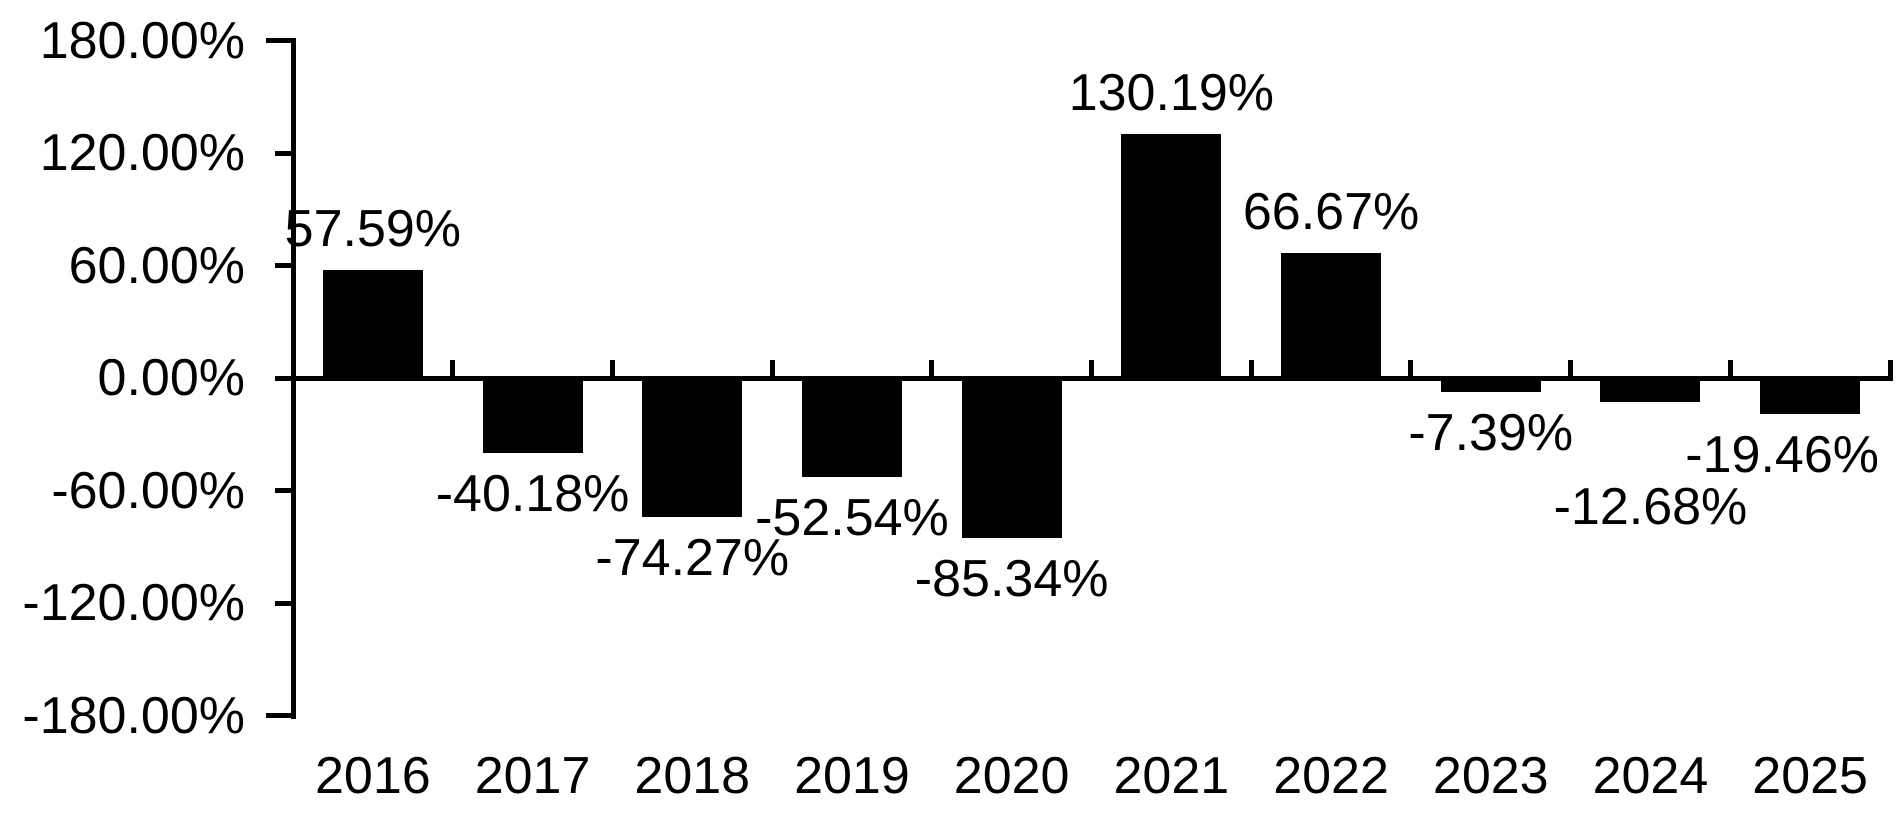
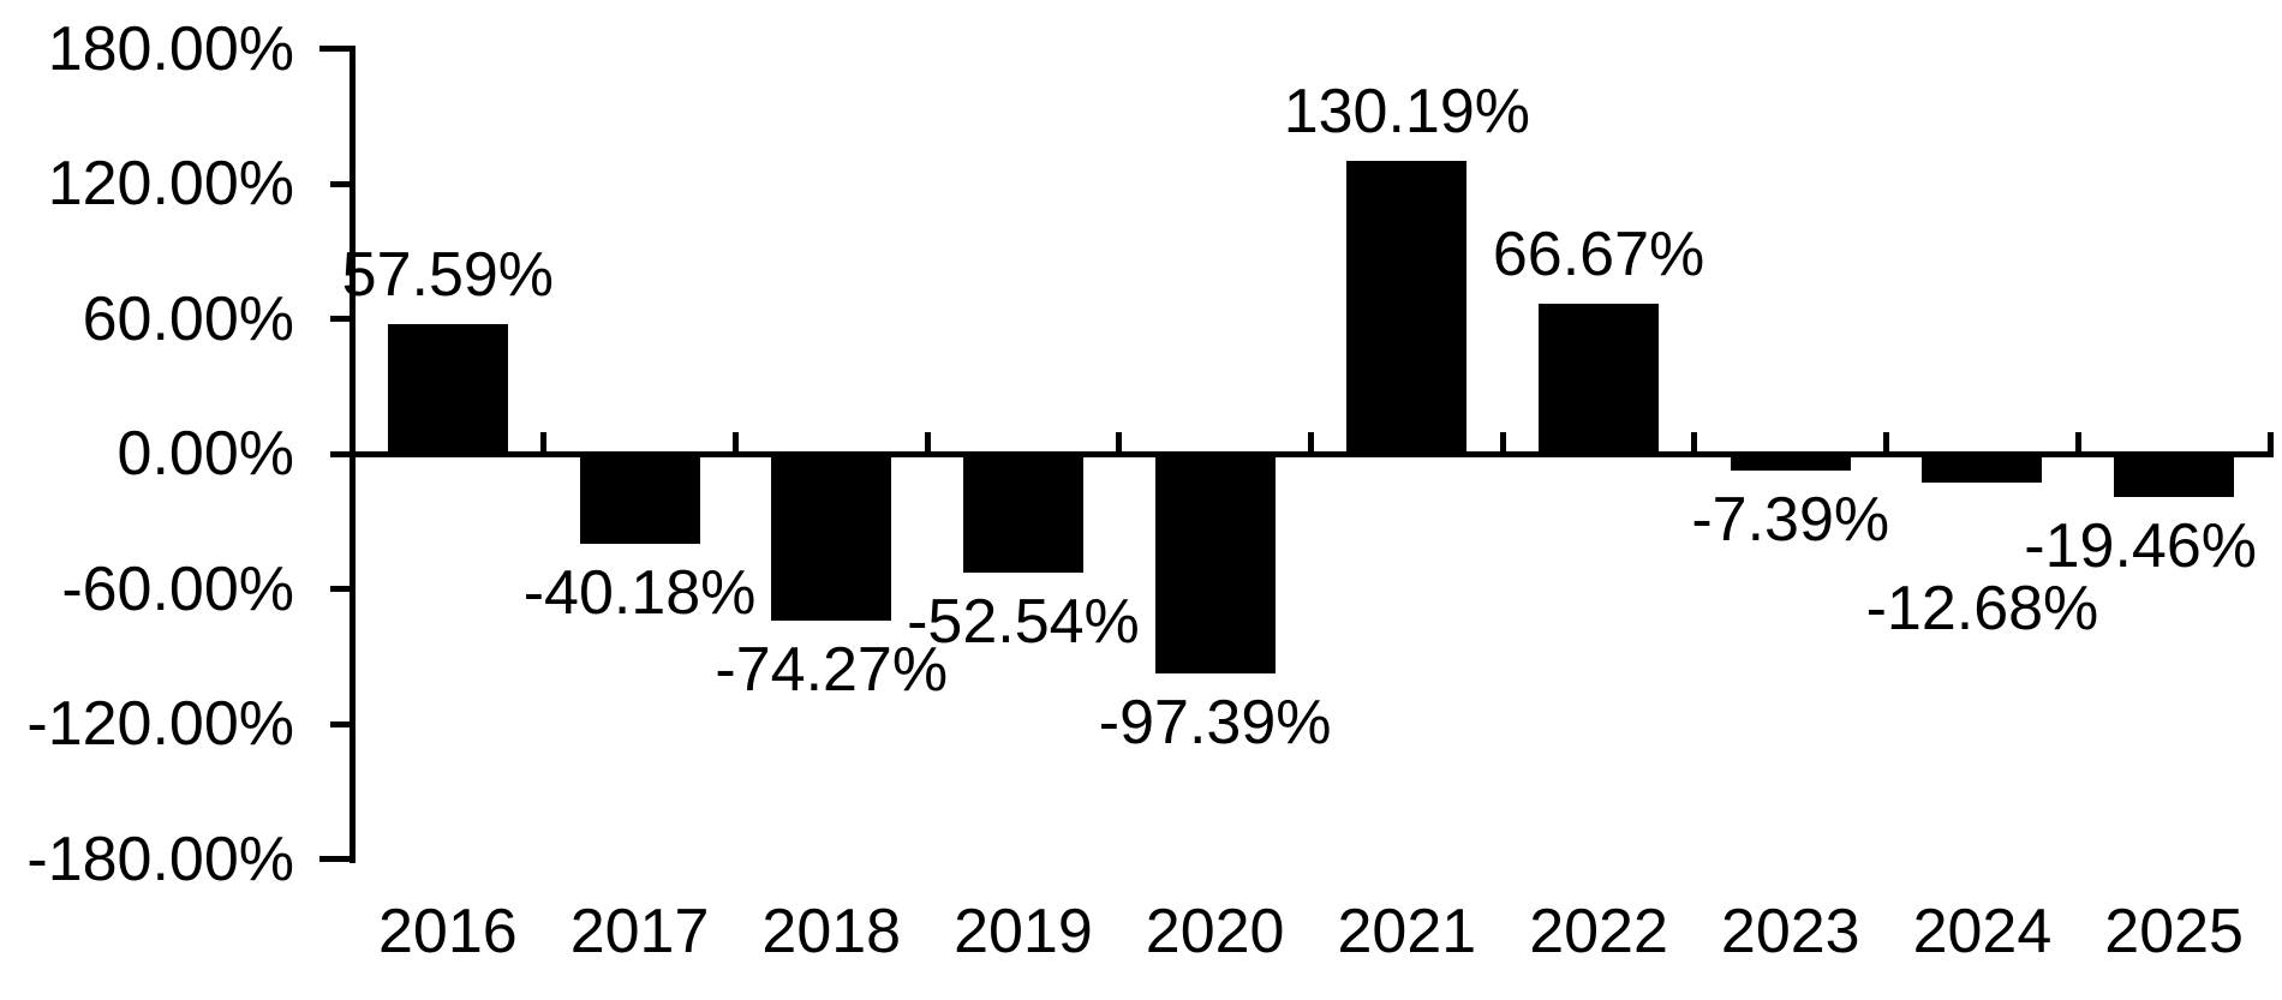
2020: -85.34% -> -97.39%
